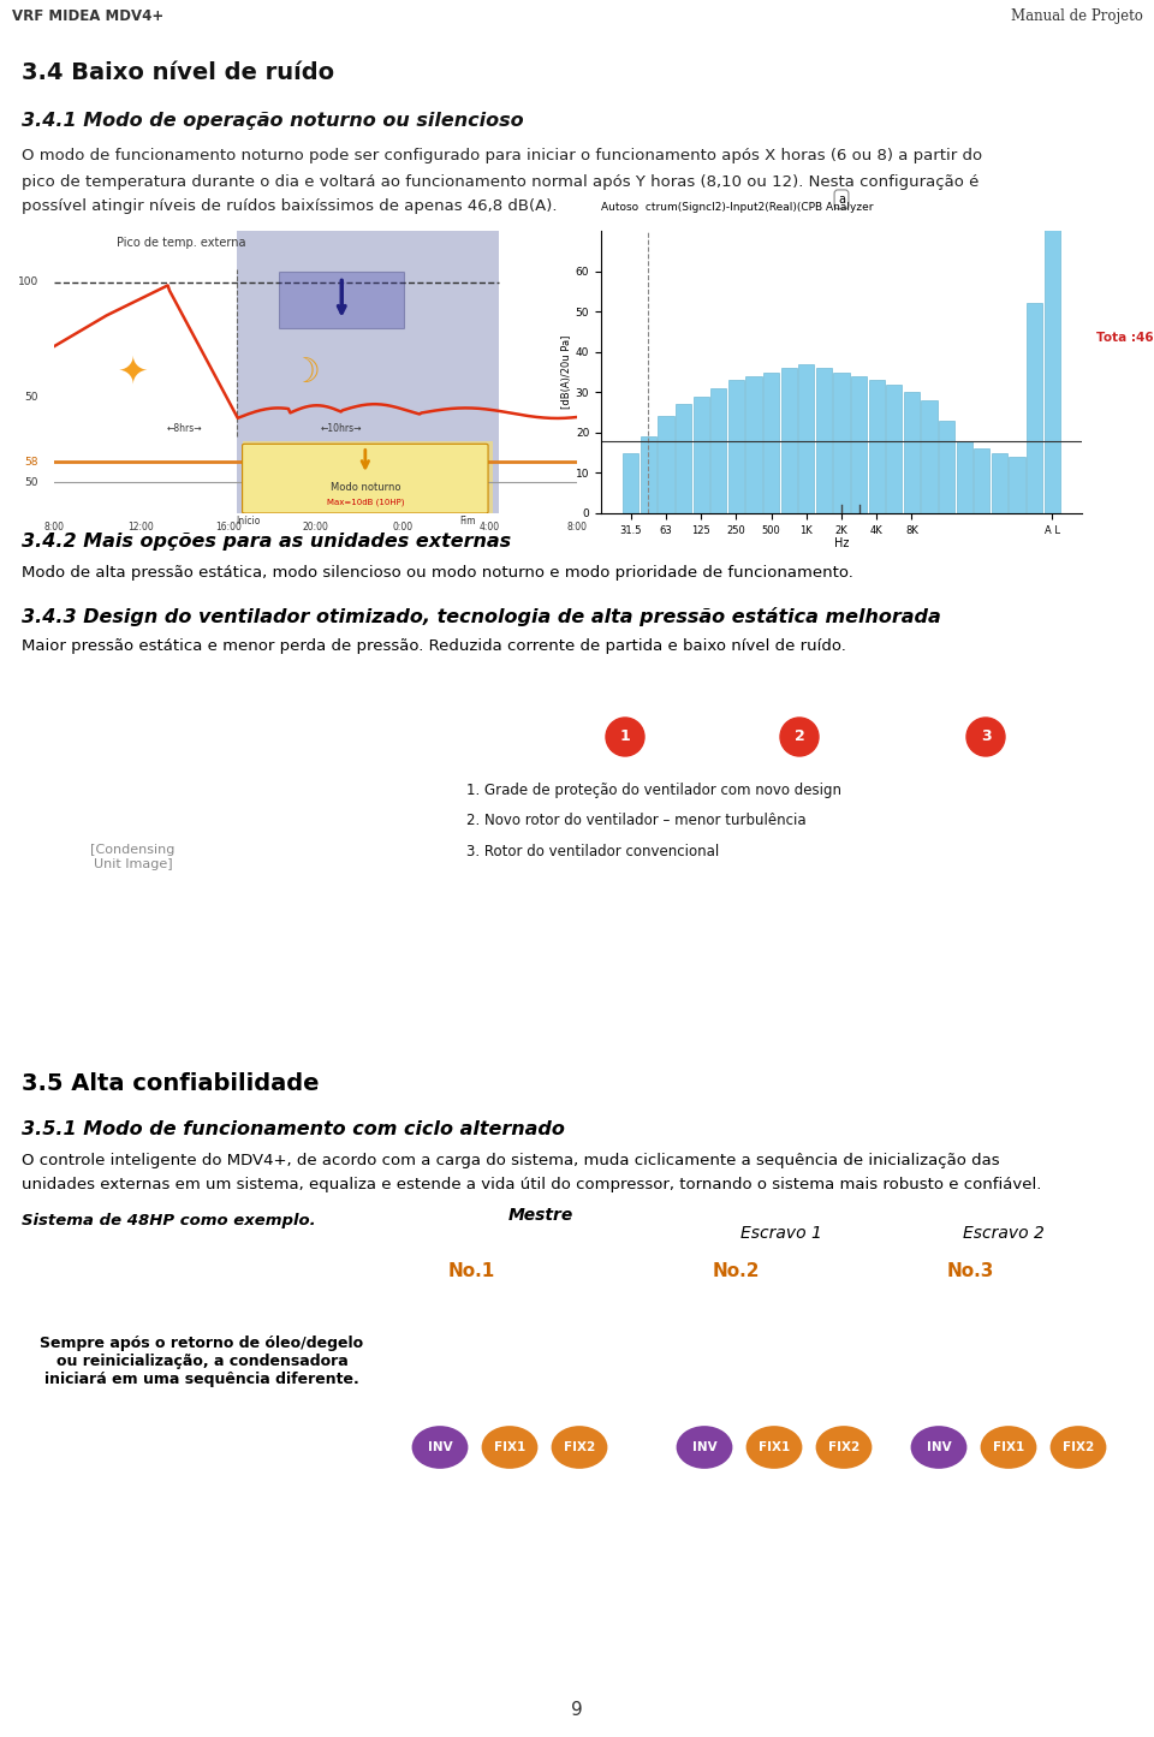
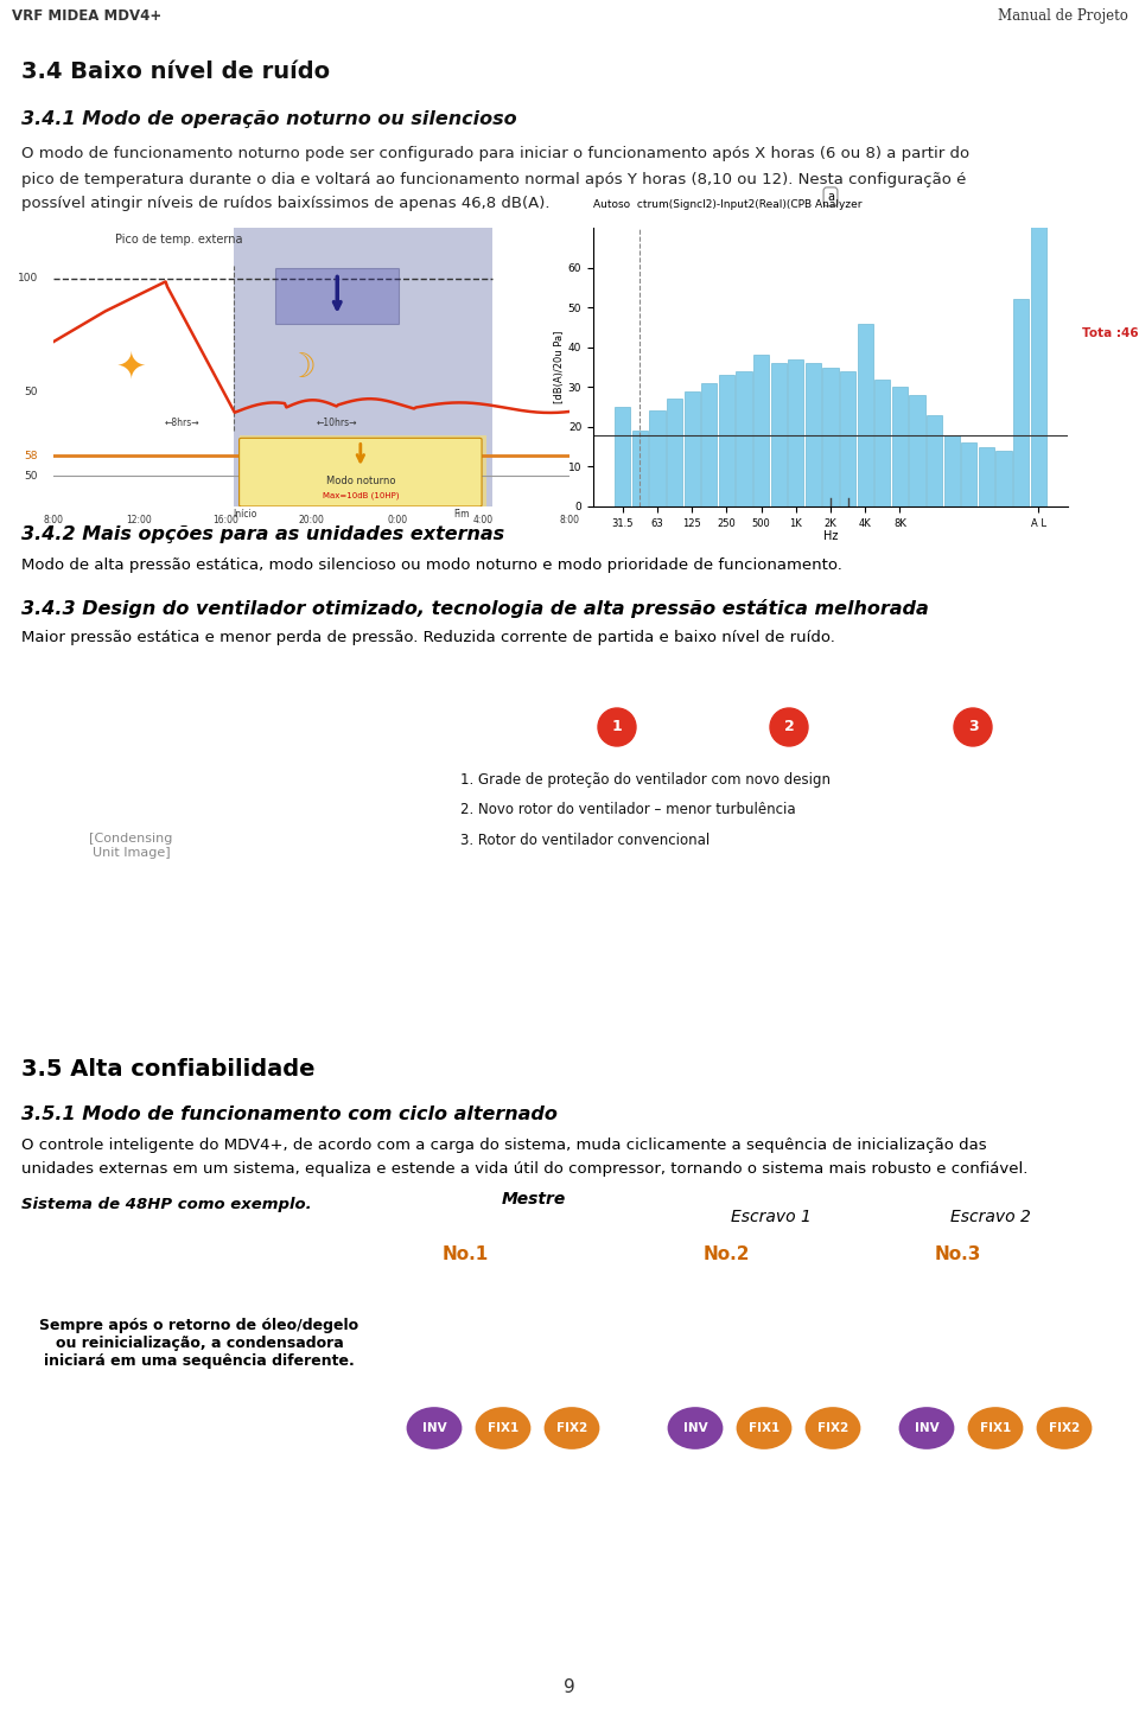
Autoso ctrum(Signcl2)-Input2(Real)(CPB Analyzer/31.5: 15 -> 25
Autoso ctrum(Signcl2)-Input2(Real)(CPB Analyzer/500: 35 -> 38
Autoso ctrum(Signcl2)-Input2(Real)(CPB Analyzer/4K: 33 -> 46
